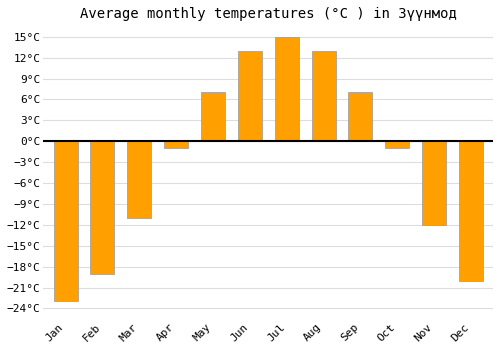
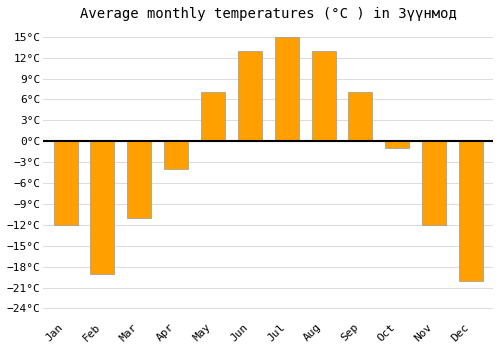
Jan: -23°C -> -12°C
Apr: -1°C -> -4°C
